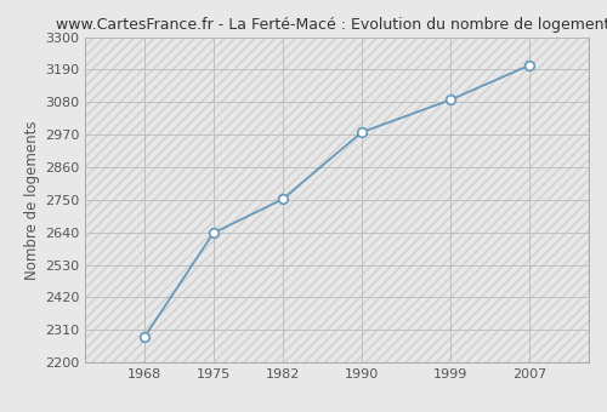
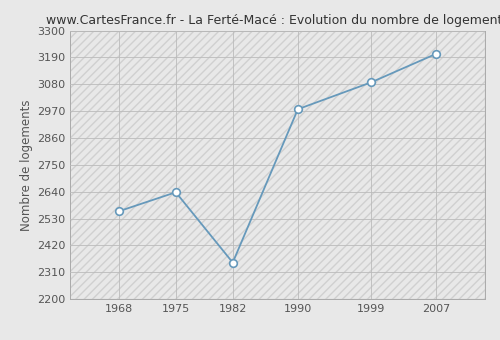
1968: 2285 -> 2560
1982: 2752 -> 2350
